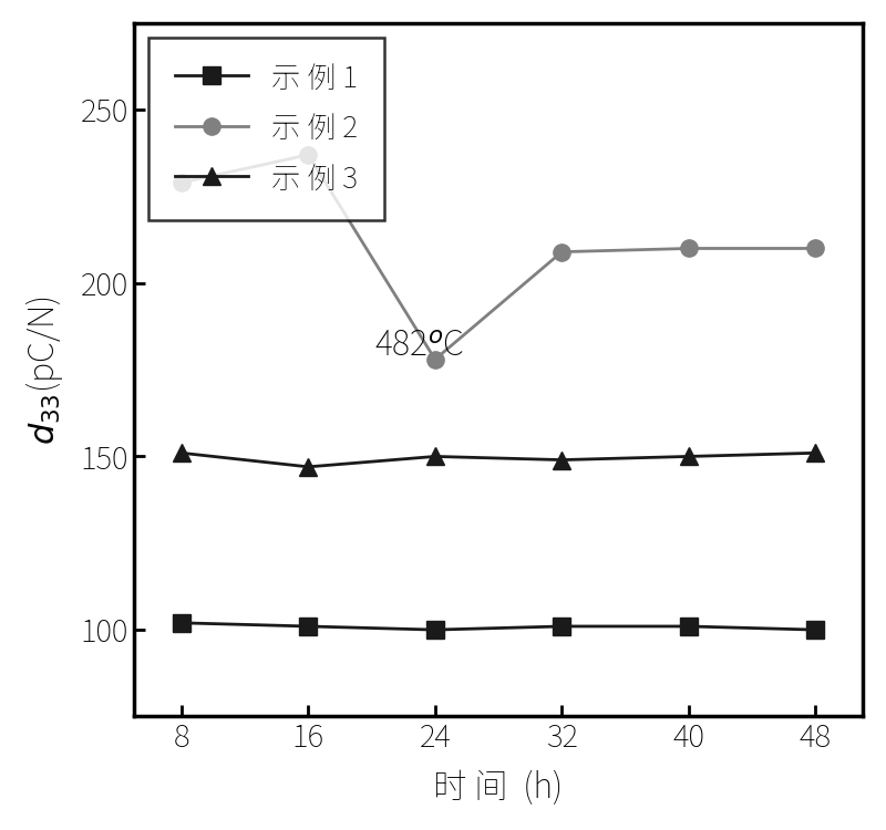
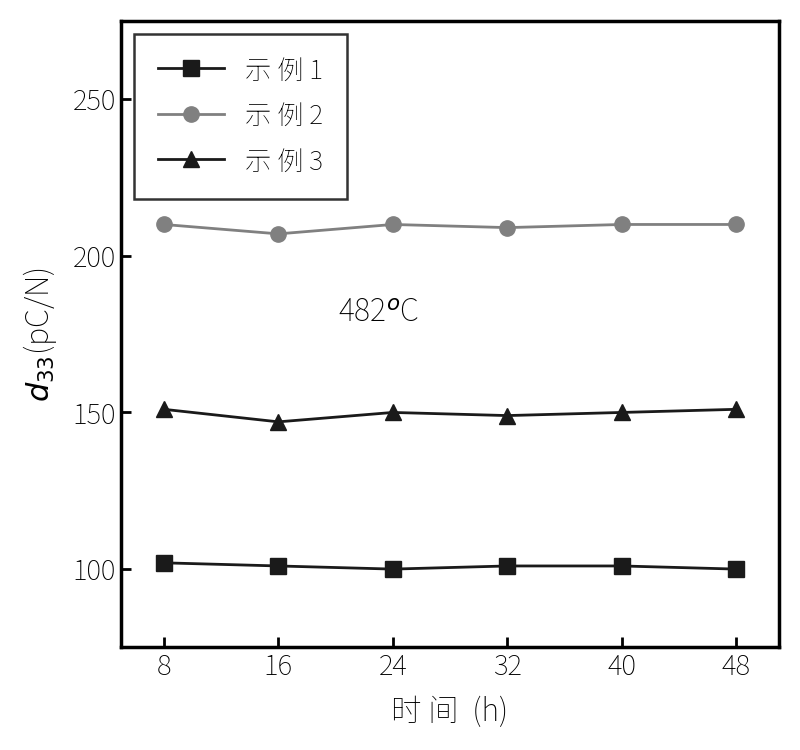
示 例 2/8: 229 -> 210
示 例 2/16: 237 -> 207
示 例 2/24: 178 -> 210
